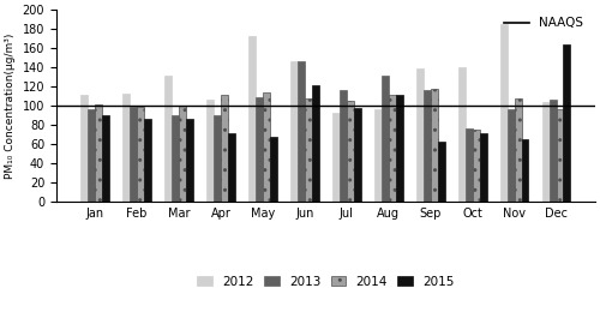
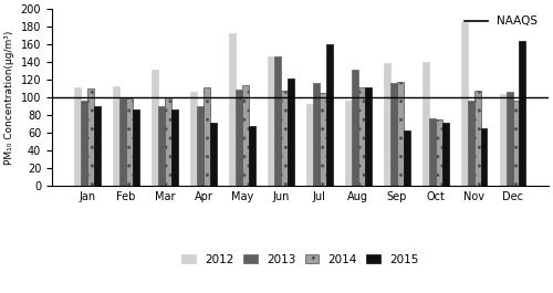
2014/Jan: 102 -> 110
2015/Jul: 98 -> 160
